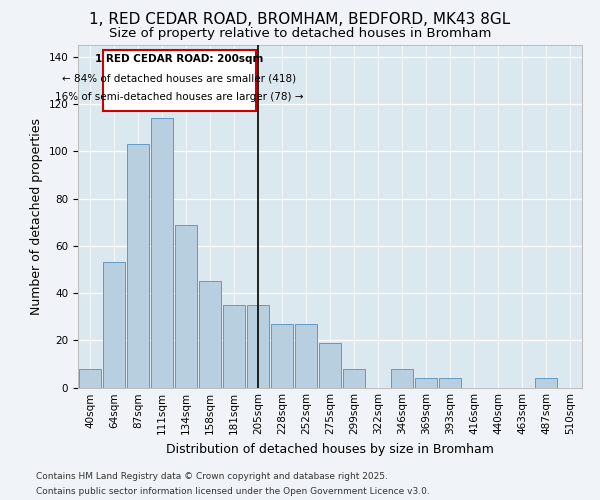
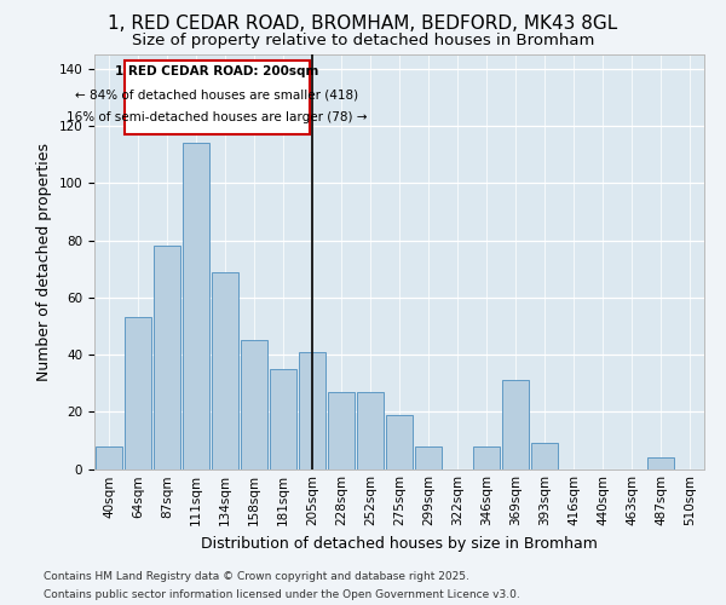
87sqm: 103 -> 78
205sqm: 35 -> 41
369sqm: 4 -> 31
393sqm: 4 -> 9
